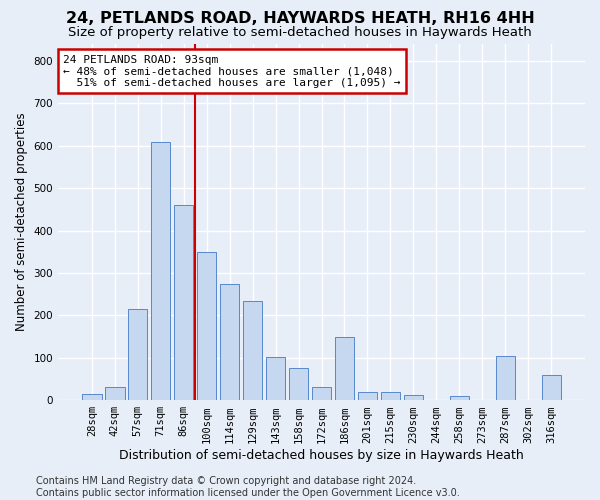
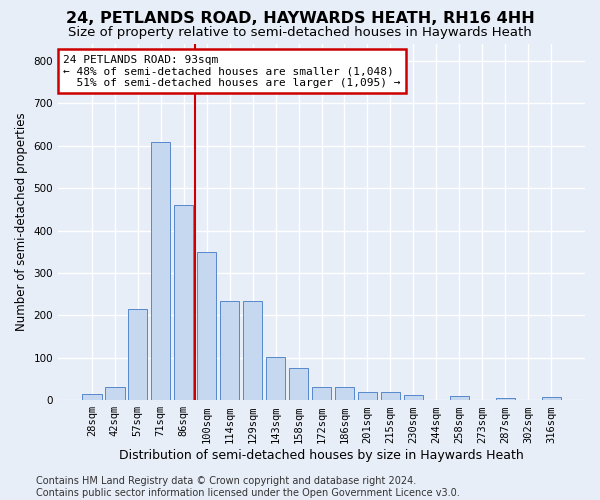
114sqm: 275 -> 235
186sqm: 150 -> 30
287sqm: 105 -> 6
316sqm: 60 -> 8
